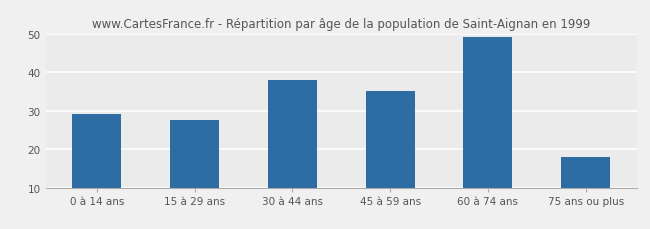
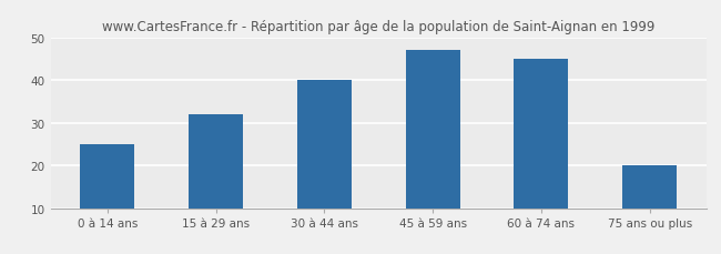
0 à 14 ans: 29.0 -> 25.0
15 à 29 ans: 27.5 -> 32.0
30 à 44 ans: 38.0 -> 40.0
45 à 59 ans: 35.0 -> 47.0
60 à 74 ans: 49.0 -> 45.0
75 ans ou plus: 18.0 -> 20.0
